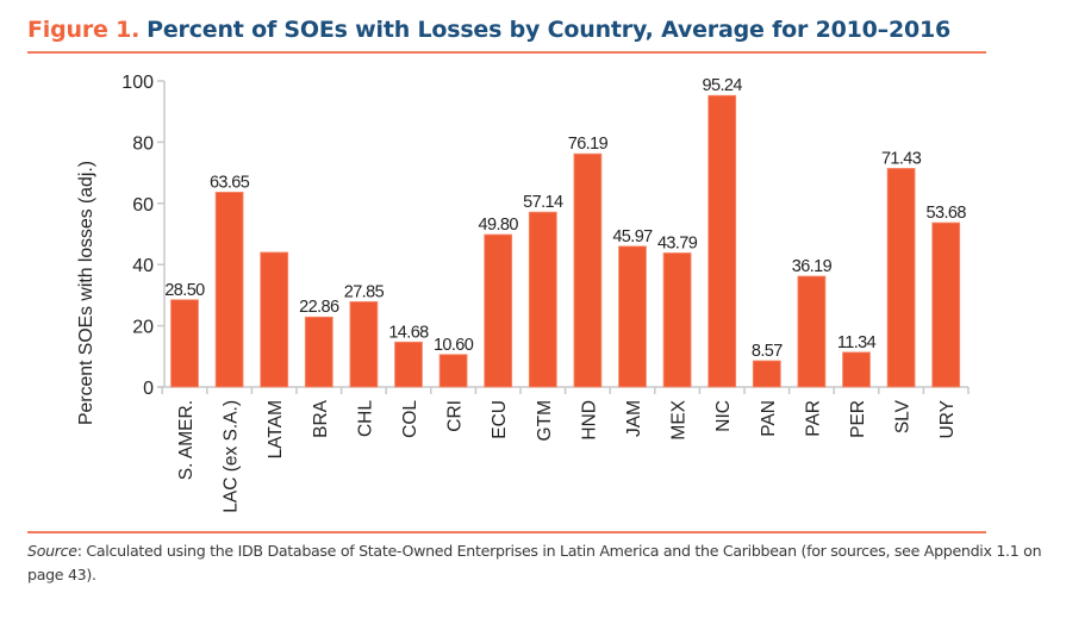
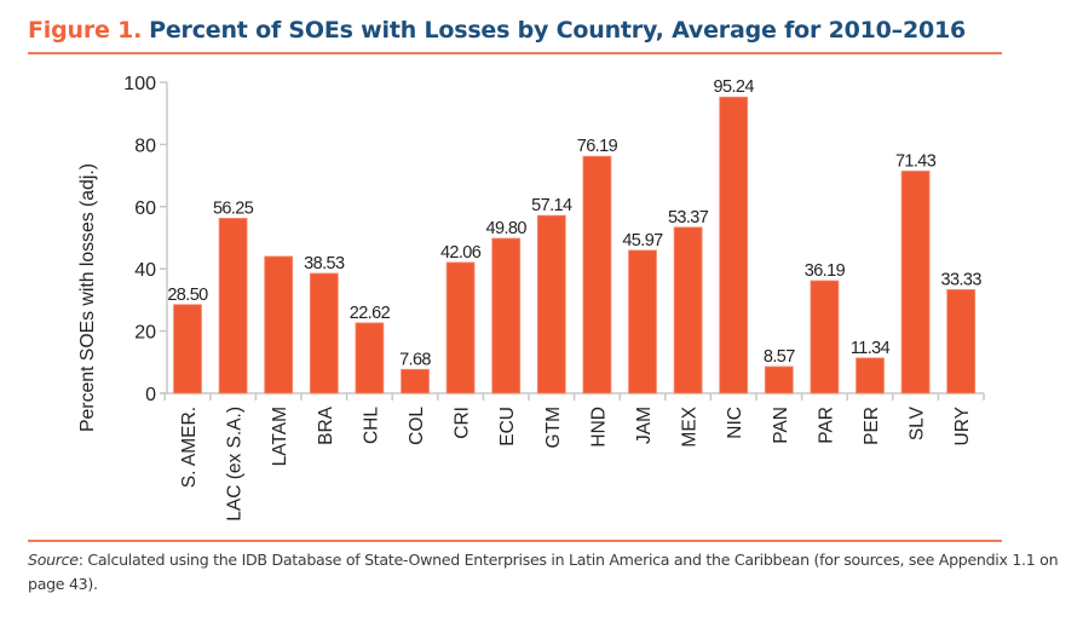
LAC (ex S.A.): 63.65 -> 56.25
BRA: 22.86 -> 38.53
CHL: 27.85 -> 22.62
COL: 14.68 -> 7.68
CRI: 10.60 -> 42.06
MEX: 43.79 -> 53.37
URY: 53.68 -> 33.33
